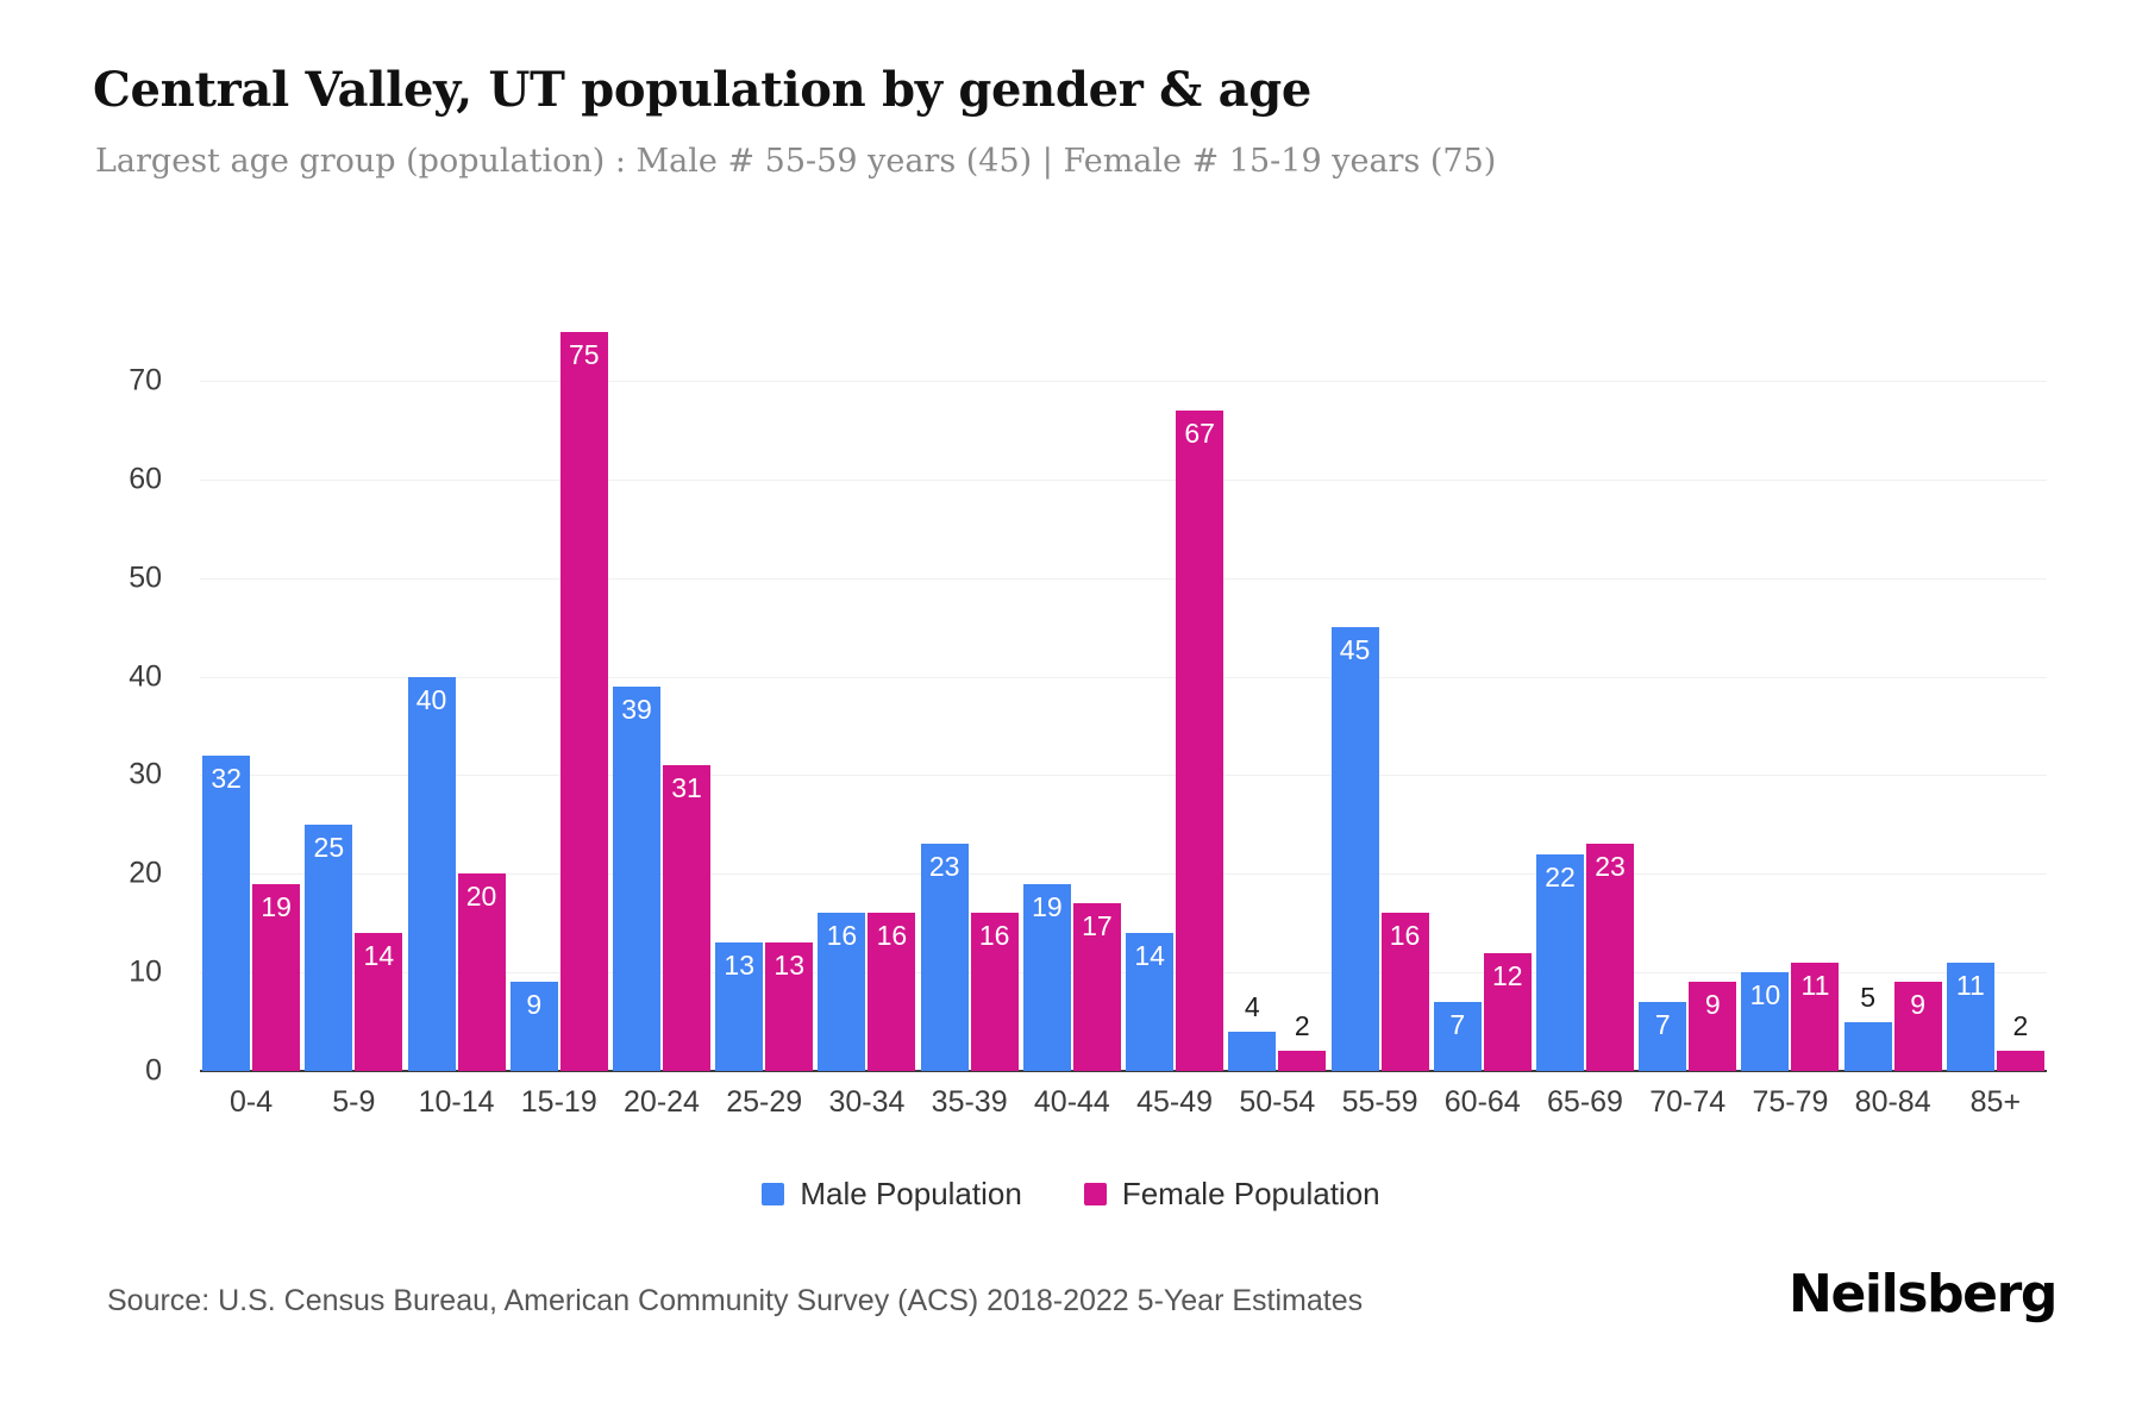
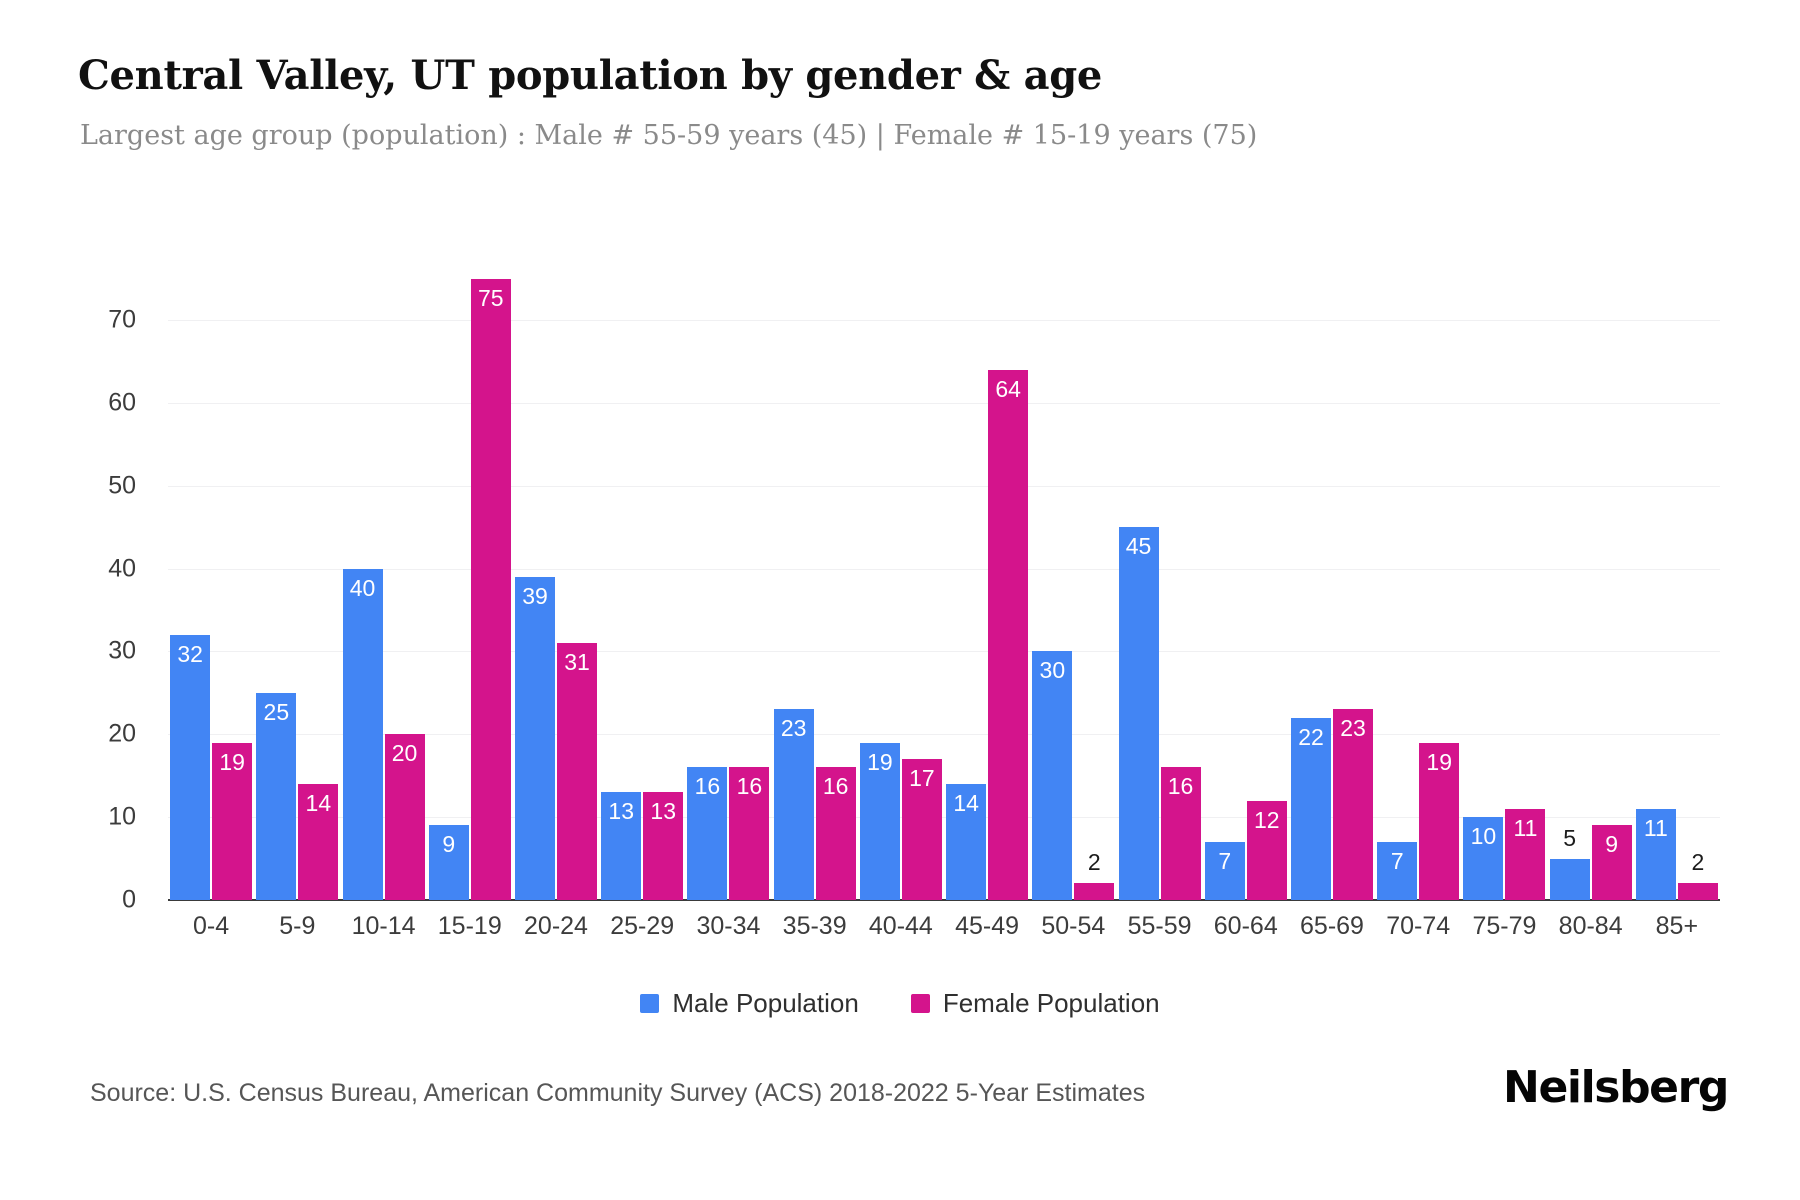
Female Population/45-49: 67 -> 64
Male Population/50-54: 4 -> 30
Female Population/70-74: 9 -> 19
